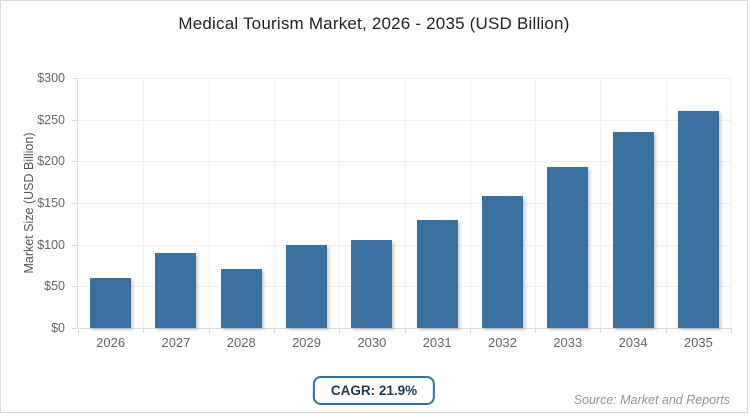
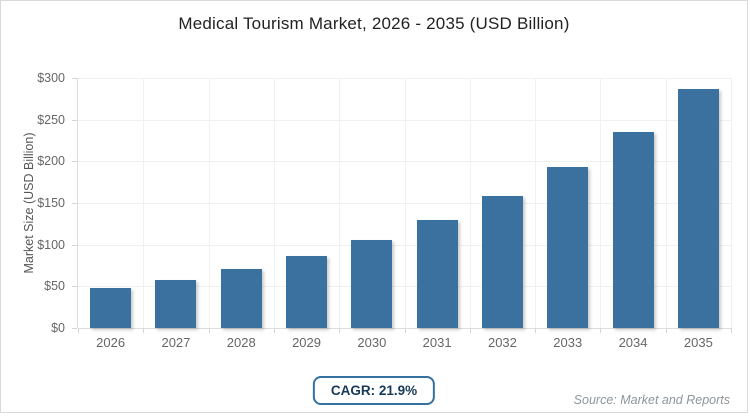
2026: $60 -> $50
2027: $90 -> $60
2029: $100 -> $90
2035: $260 -> $290
